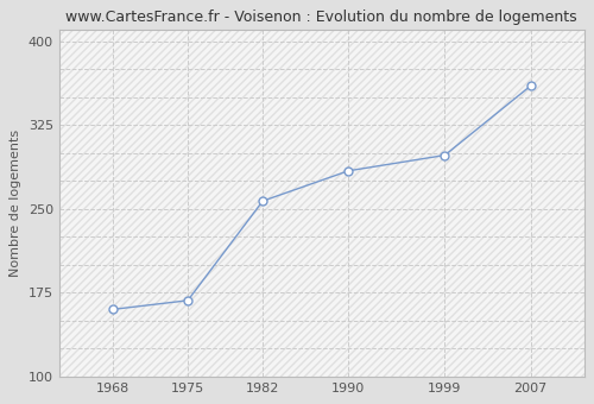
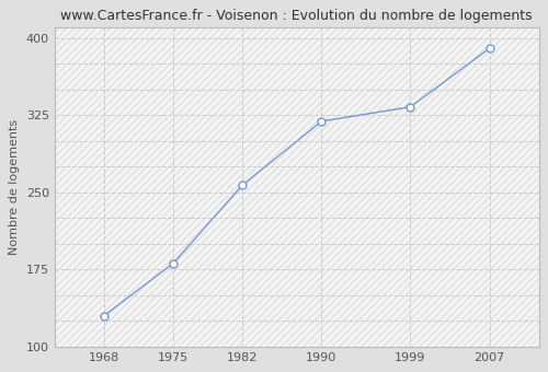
1968: 160 -> 130
1975: 168 -> 181
1990: 284 -> 319
1999: 298 -> 333
2007: 360 -> 390
